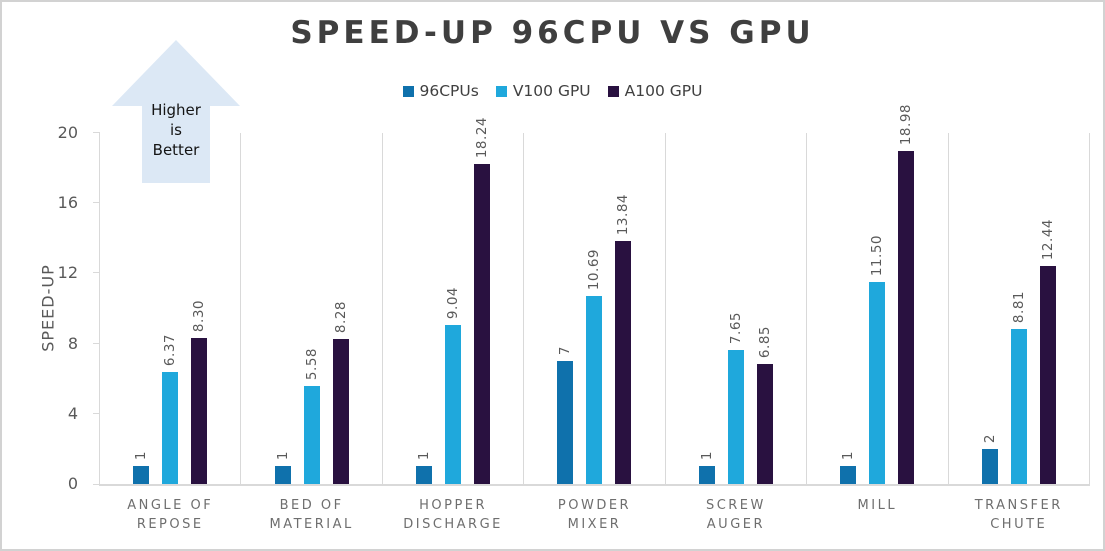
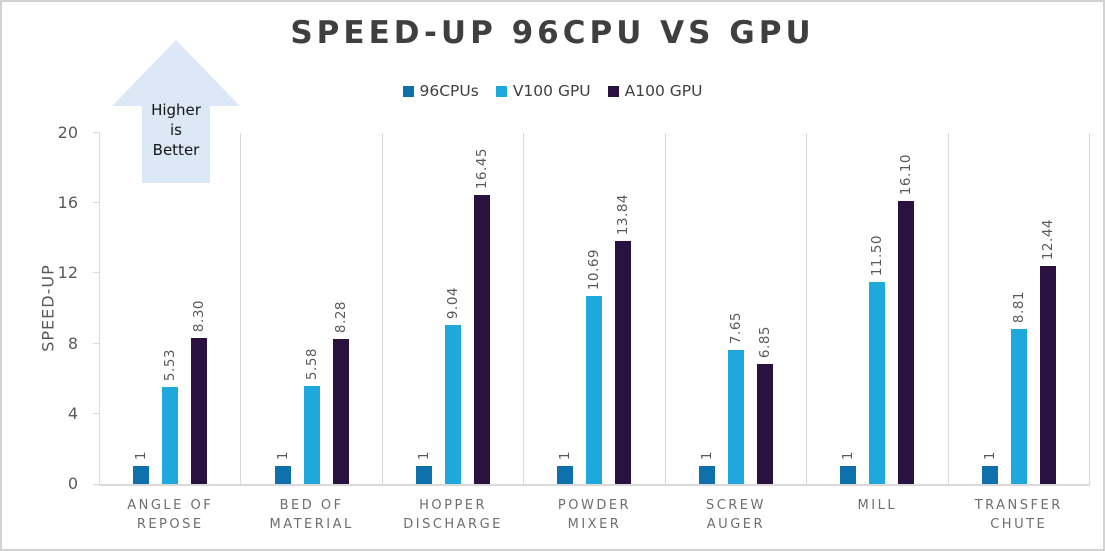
V100 GPU/ANGLE OF REPOSE: 6.37 -> 5.53
A100 GPU/HOPPER DISCHARGE: 18.24 -> 16.45
96CPUs/POWDER MIXER: 7 -> 1
A100 GPU/MILL: 18.98 -> 16.10
96CPUs/TRANSFER CHUTE: 2 -> 1
